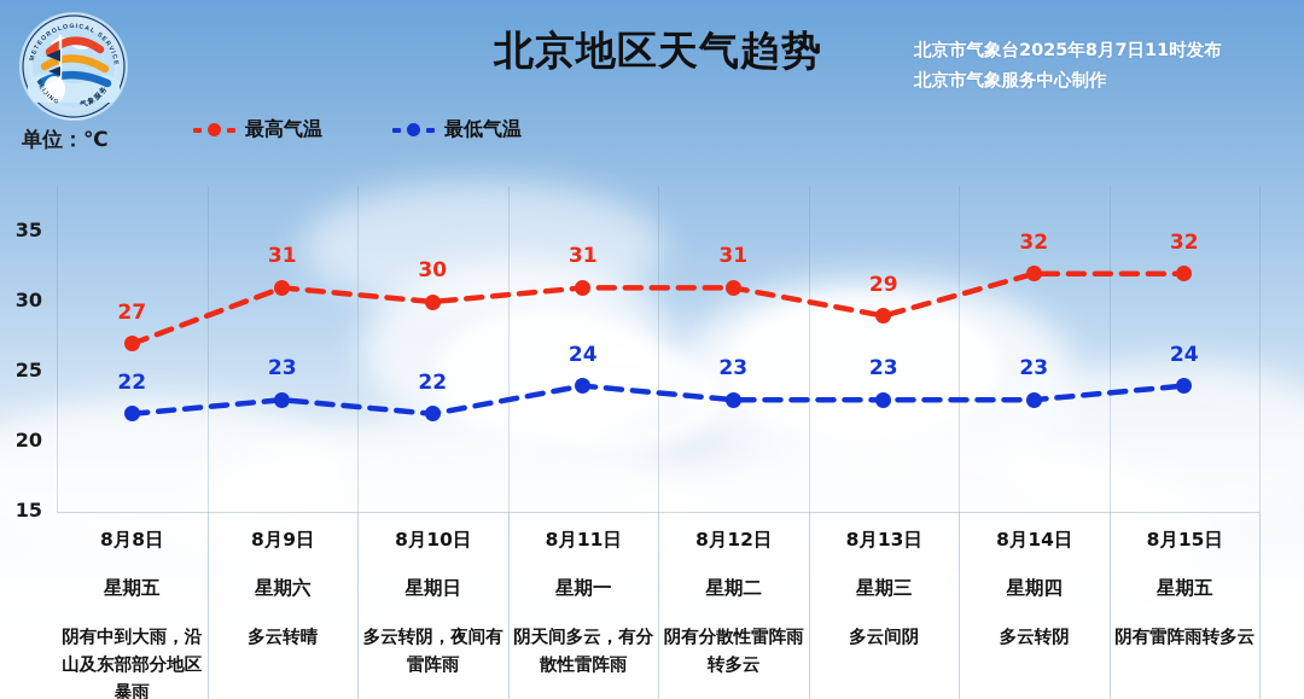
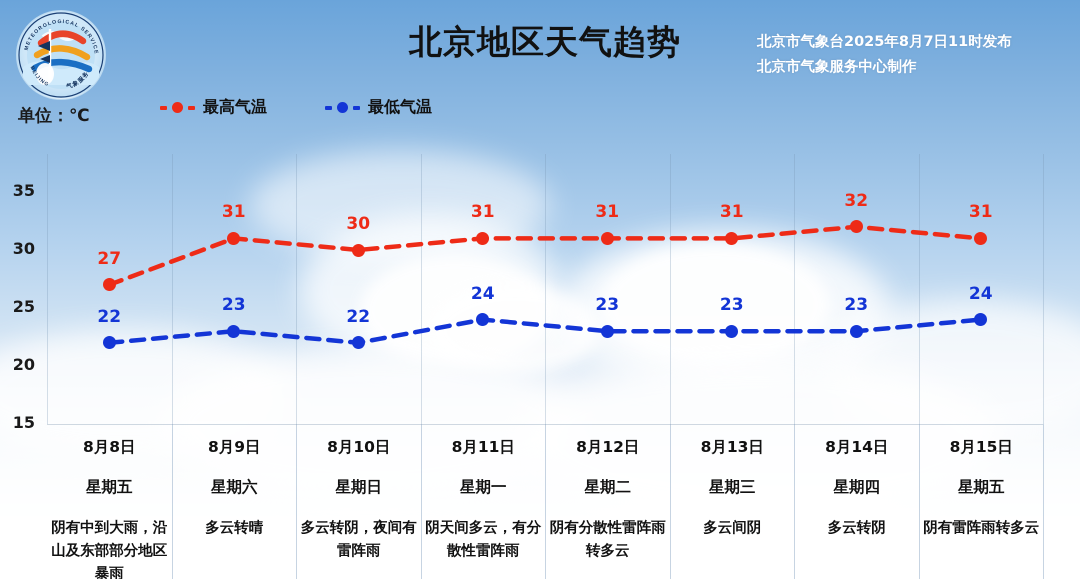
最高气温/8月13日: 29 -> 31
最高气温/8月15日: 32 -> 31
